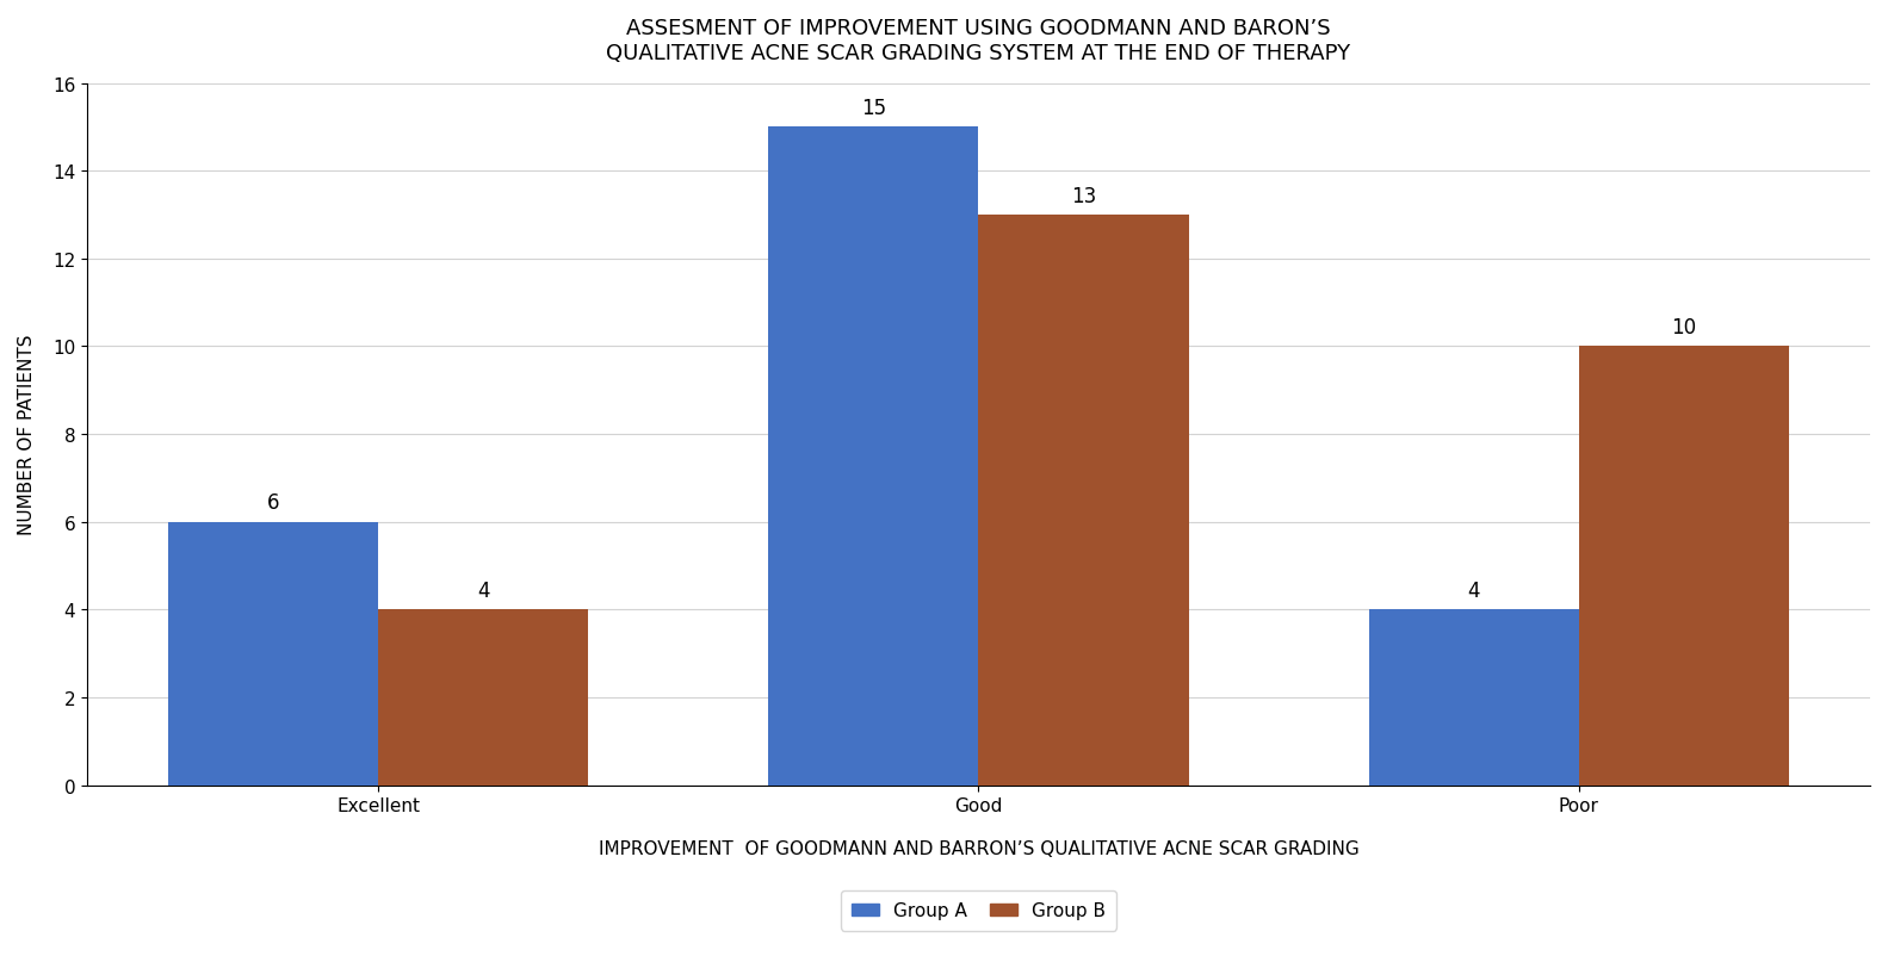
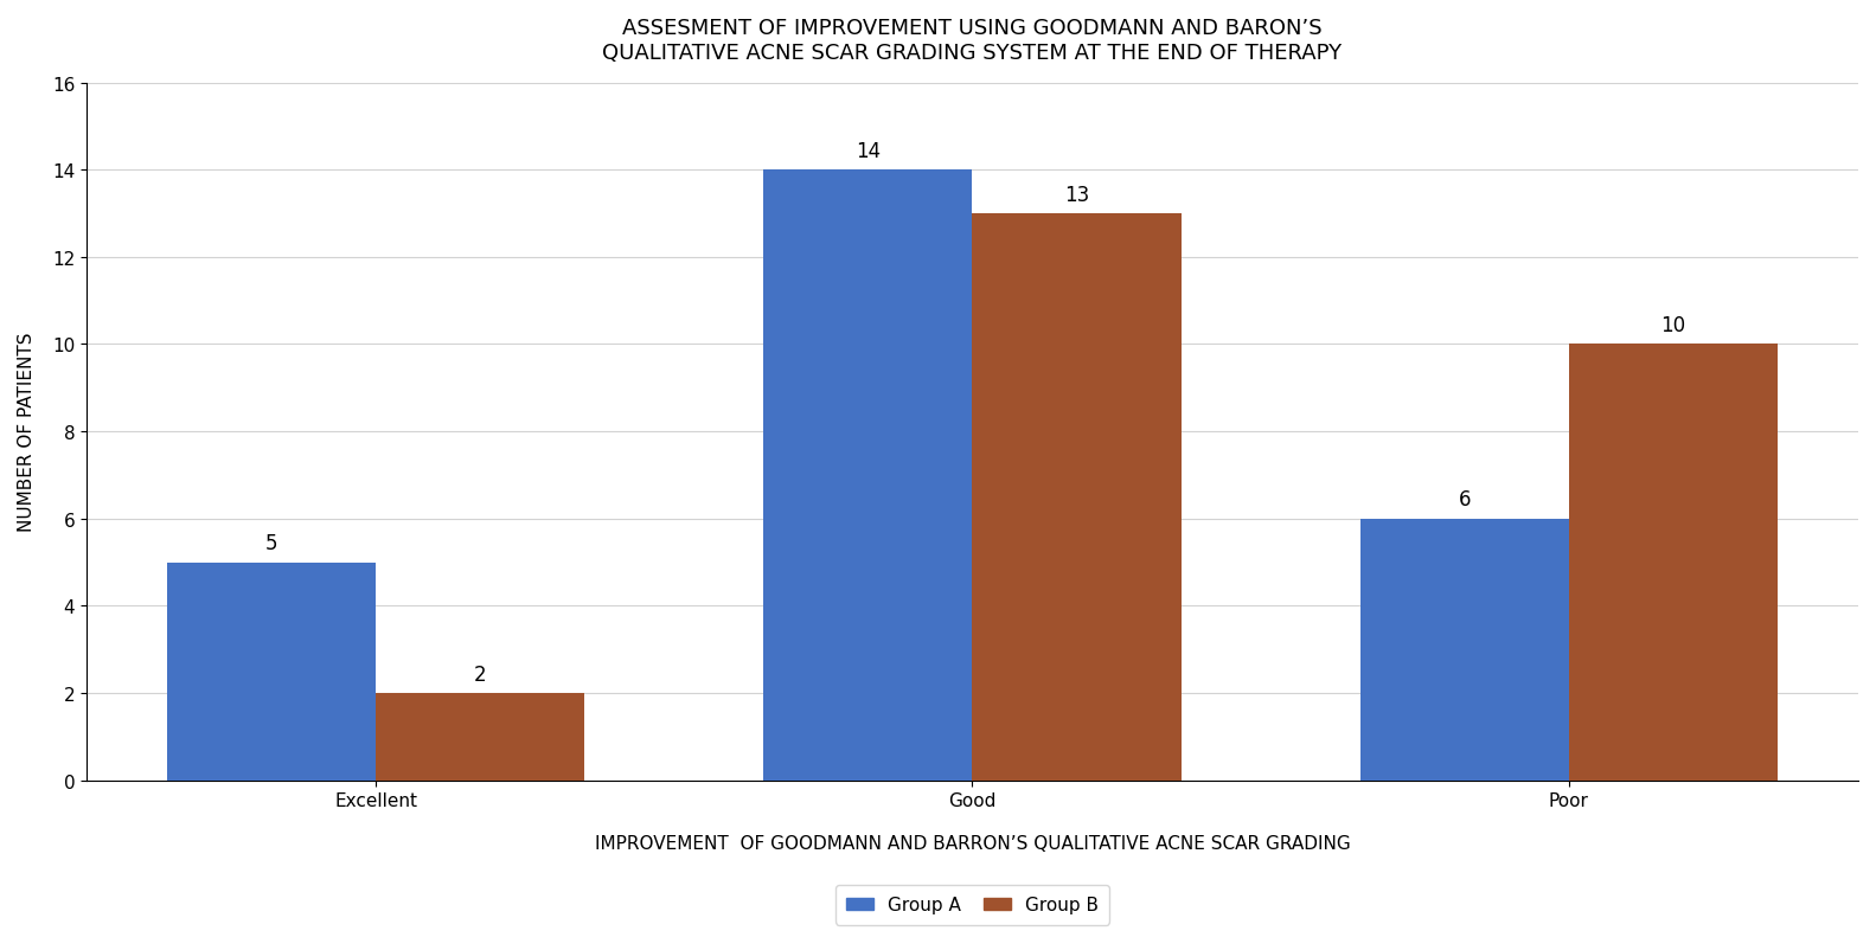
Group A/Excellent: 6 -> 5
Group B/Excellent: 4 -> 2
Group A/Good: 15 -> 14
Group A/Poor: 4 -> 6
